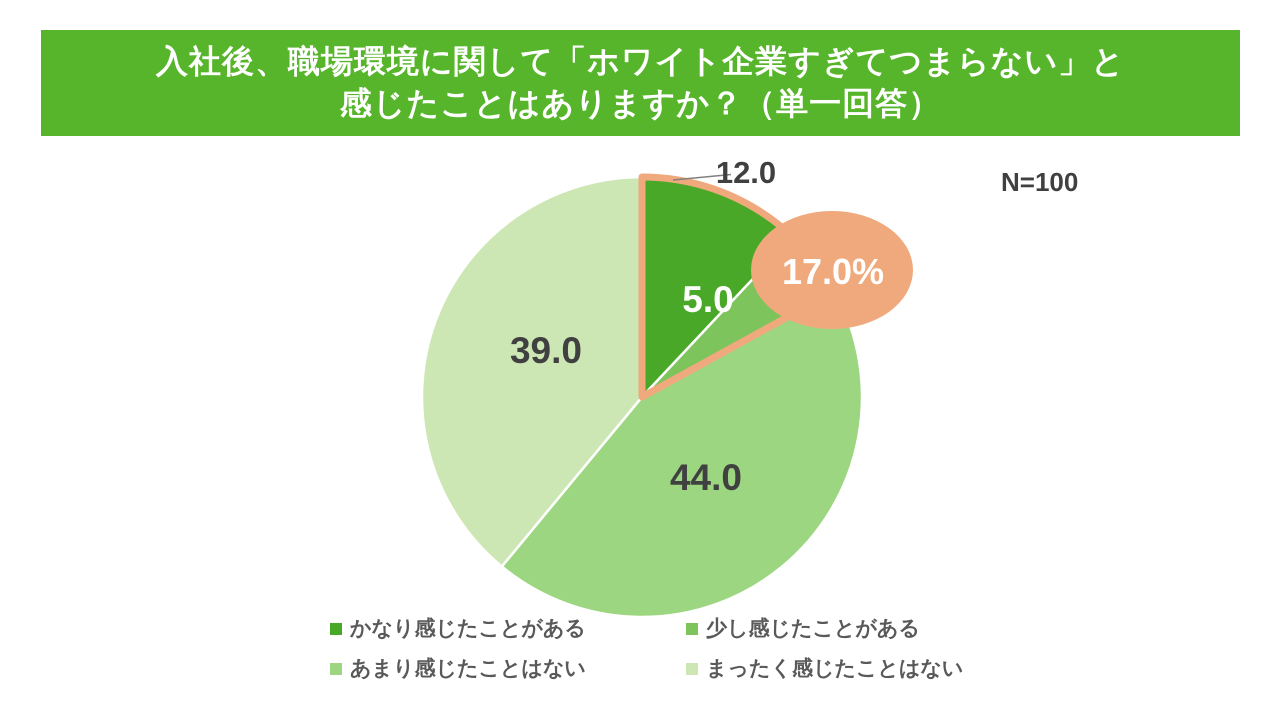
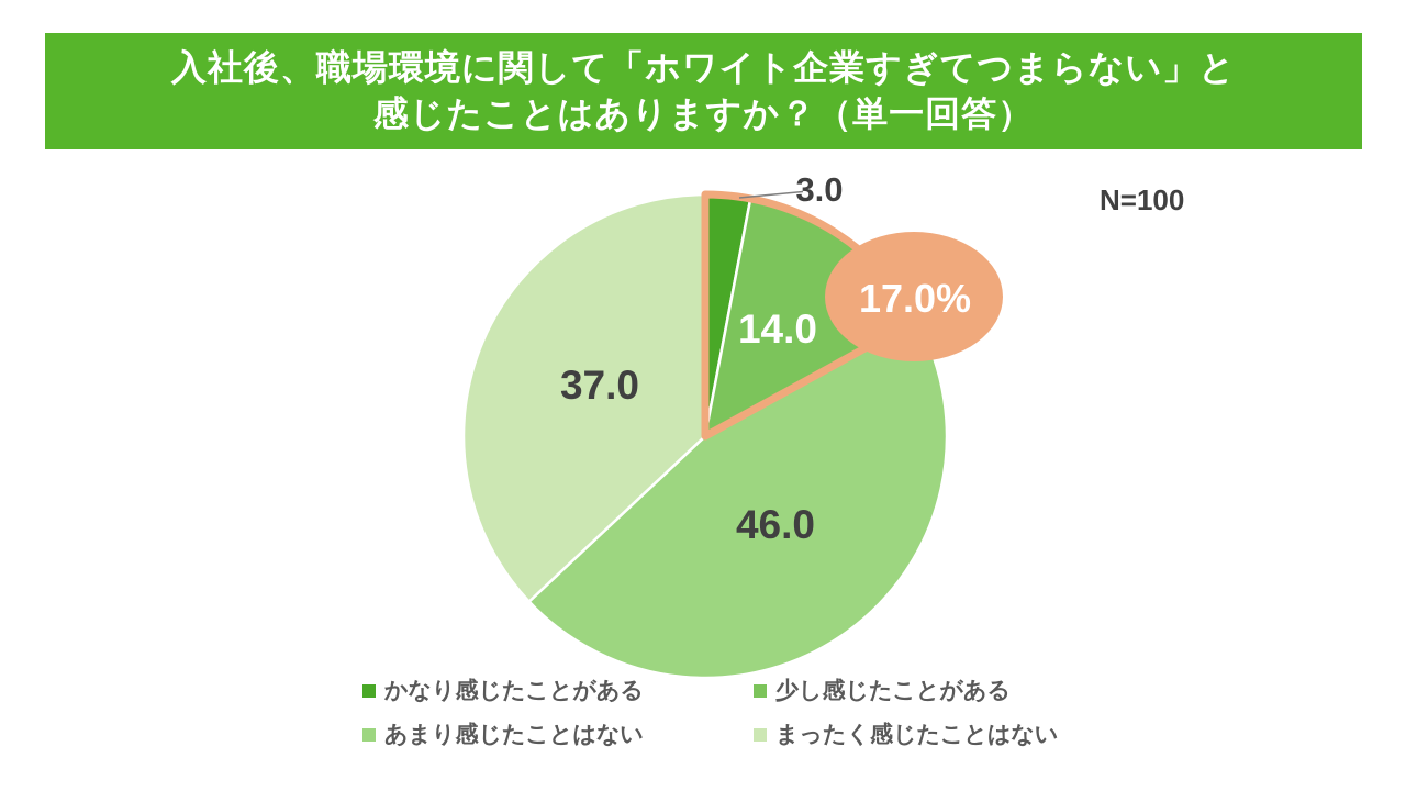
かなり感じたことがある: 12.0 -> 3.0
少し感じたことがある: 5.0 -> 14.0
あまり感じたことはない: 44.0 -> 46.0
まったく感じたことはない: 39.0 -> 37.0
